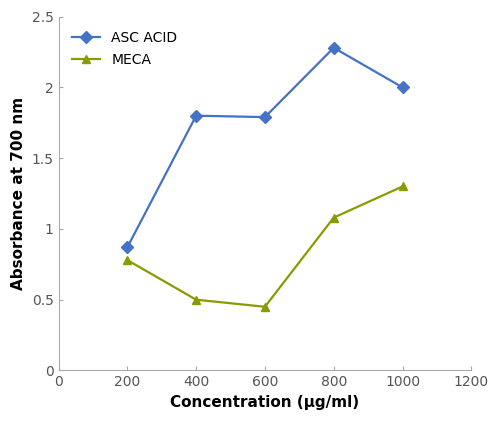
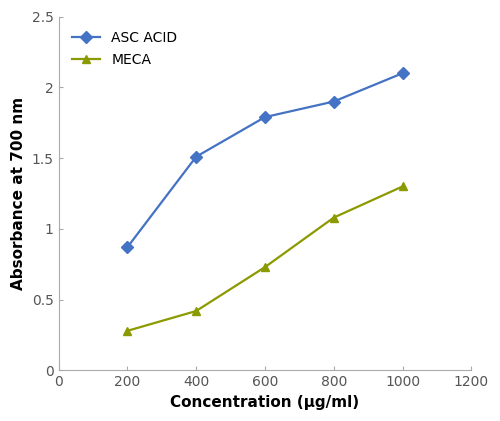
MECA/200: 0.78 -> 0.28
ASC ACID/400: 1.80 -> 1.51
MECA/400: 0.50 -> 0.42
MECA/600: 0.45 -> 0.73
ASC ACID/800: 2.28 -> 1.90
ASC ACID/1000: 2.00 -> 2.10
